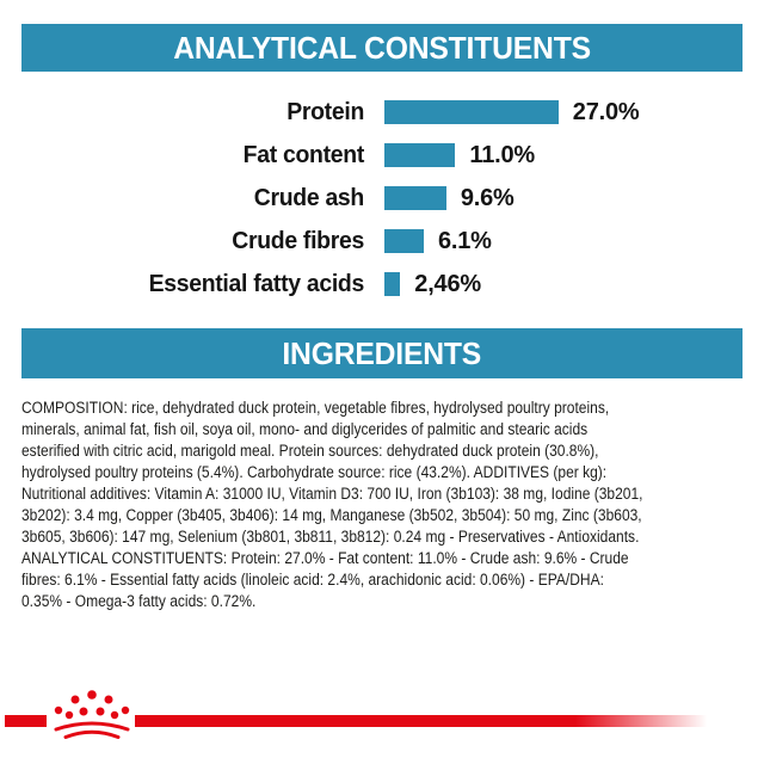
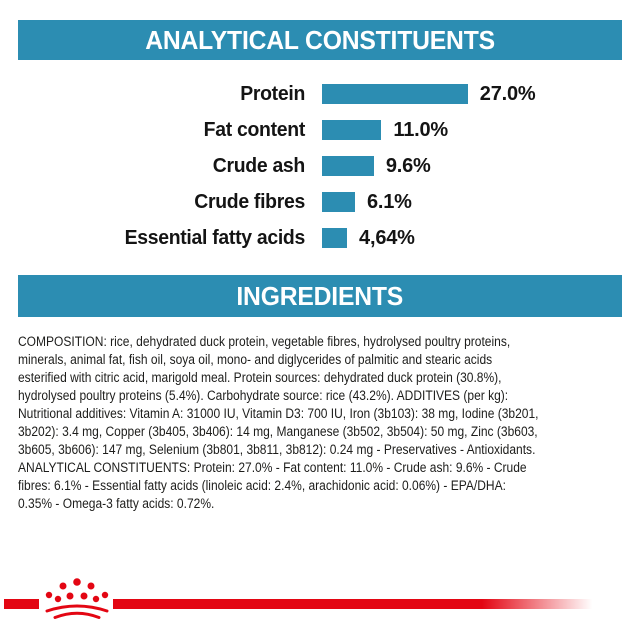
Essential fatty acids: 2,46% -> 4,64%
